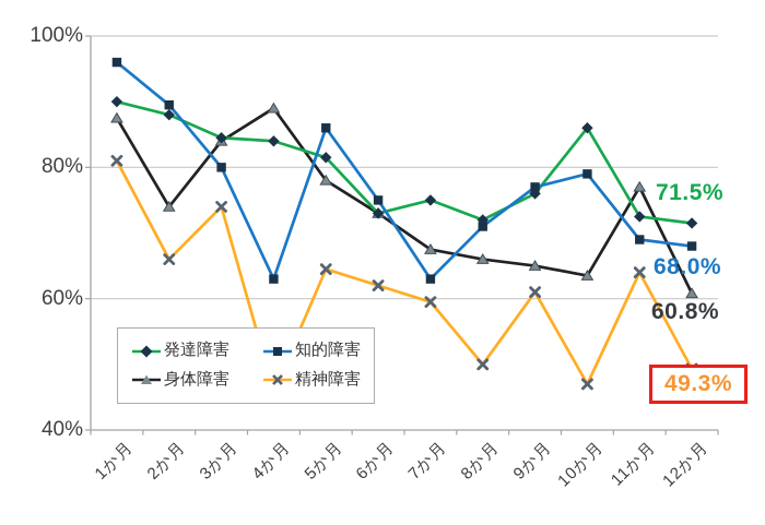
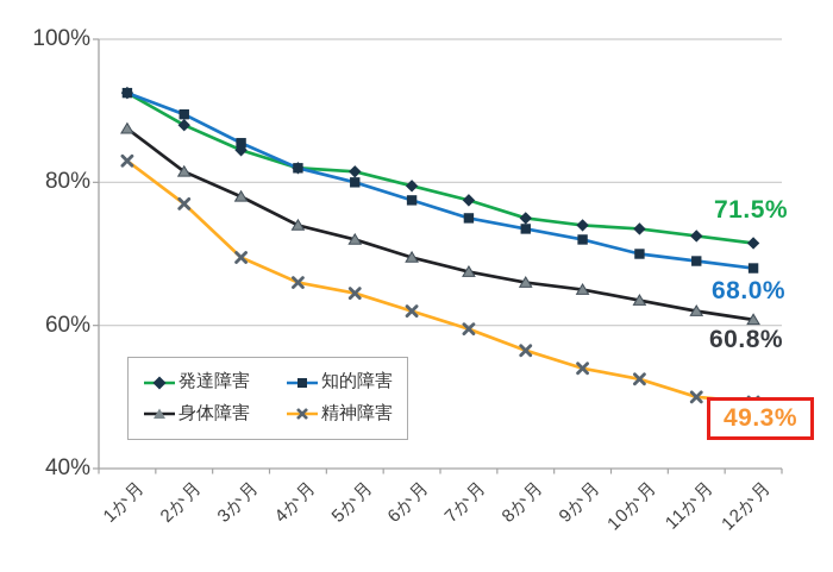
発達障害/1か月: 90% -> 92%
知的障害/1か月: 96% -> 92%
精神障害/1か月: 81% -> 83%
身体障害/2か月: 74% -> 82%
精神障害/2か月: 66% -> 77%
知的障害/3か月: 80% -> 86%
身体障害/3か月: 84% -> 78%
精神障害/3か月: 74% -> 70%
発達障害/4か月: 84% -> 82%
知的障害/4か月: 63% -> 82%
身体障害/4か月: 89% -> 74%
精神障害/4か月: 46% -> 66%
知的障害/5か月: 86% -> 80%
身体障害/5か月: 78% -> 72%
発達障害/6か月: 73% -> 80%
知的障害/6か月: 75% -> 78%
身体障害/6か月: 73% -> 70%
発達障害/7か月: 75% -> 78%
知的障害/7か月: 63% -> 75%
発達障害/8か月: 72% -> 75%
知的障害/8か月: 71% -> 74%
精神障害/8か月: 50% -> 56%
発達障害/9か月: 76% -> 74%
知的障害/9か月: 77% -> 72%
精神障害/9か月: 61% -> 54%
発達障害/10か月: 86% -> 74%
知的障害/10か月: 79% -> 70%
精神障害/10か月: 47% -> 52%
身体障害/11か月: 77% -> 62%
精神障害/11か月: 64% -> 50%
